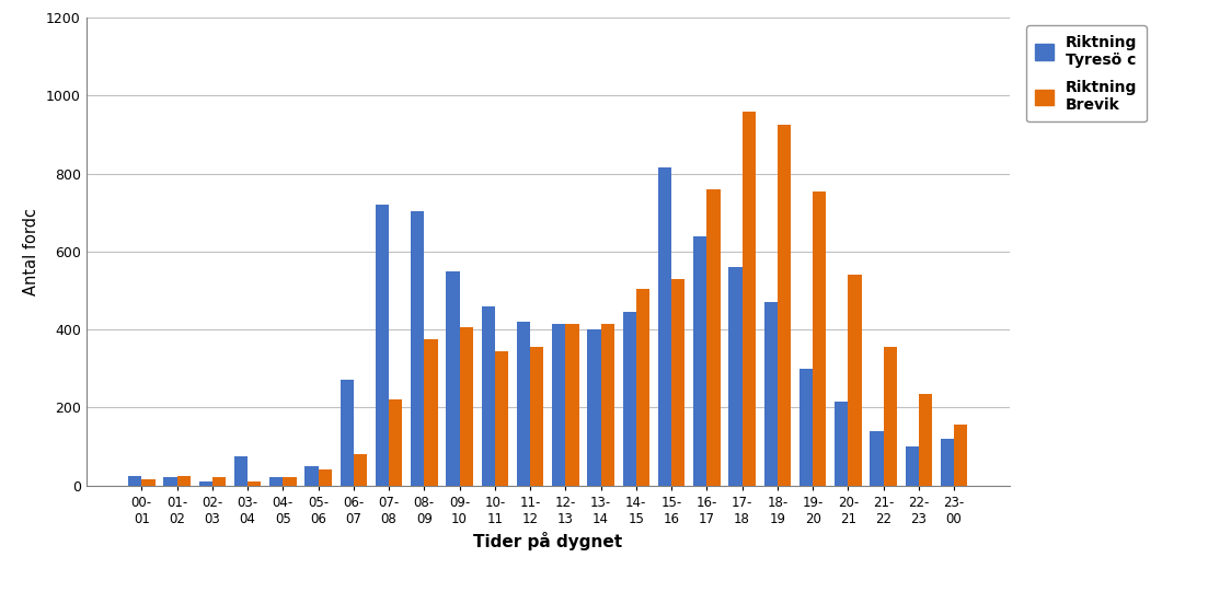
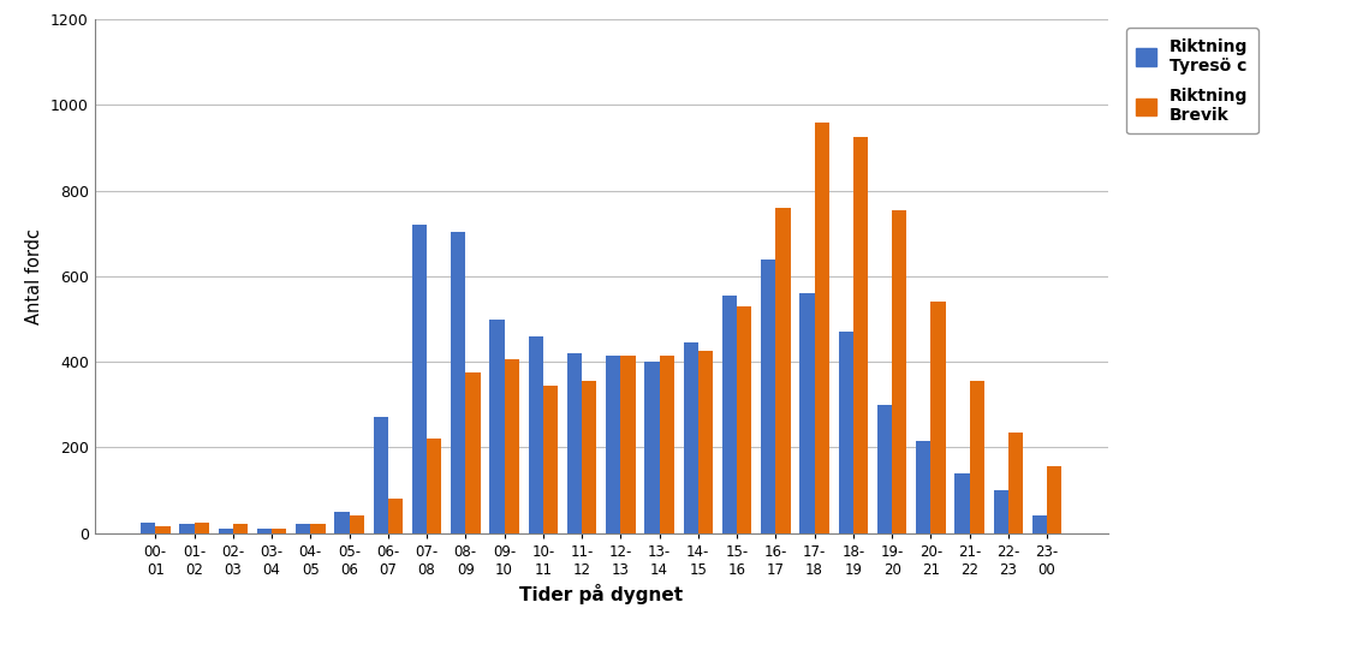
Riktning Tyresö c/03- 04: 75 -> 10
Riktning Tyresö c/09- 10: 550 -> 500
Riktning Brevik/14- 15: 505 -> 425
Riktning Tyresö c/15- 16: 815 -> 555
Riktning Tyresö c/23- 00: 120 -> 40
